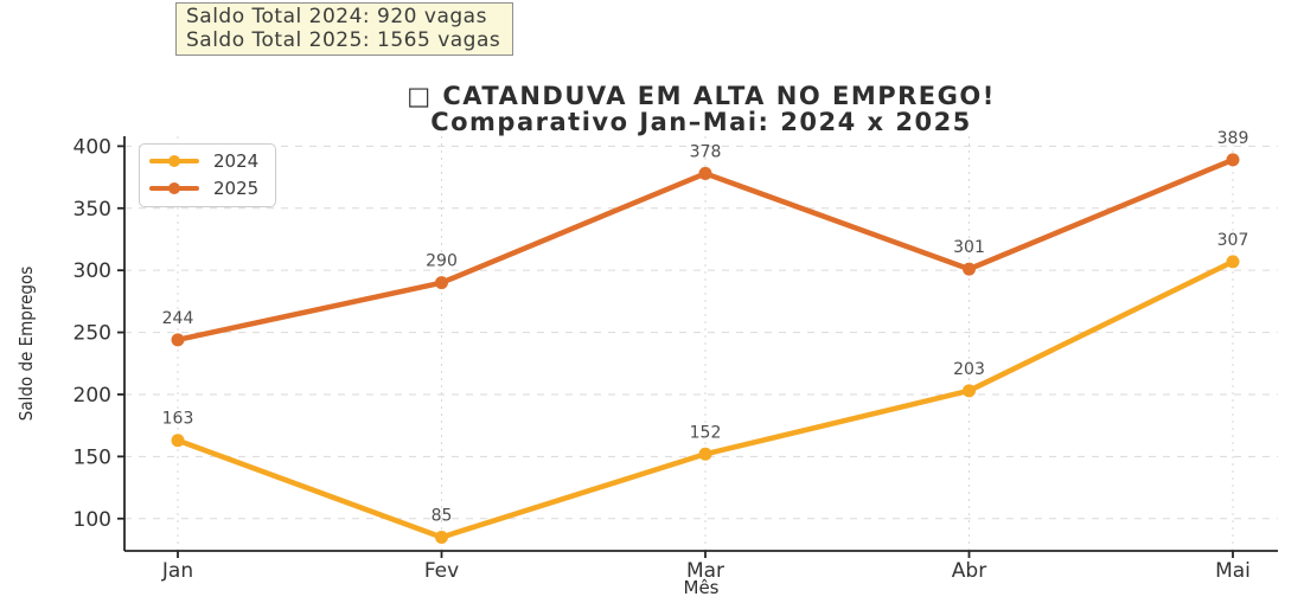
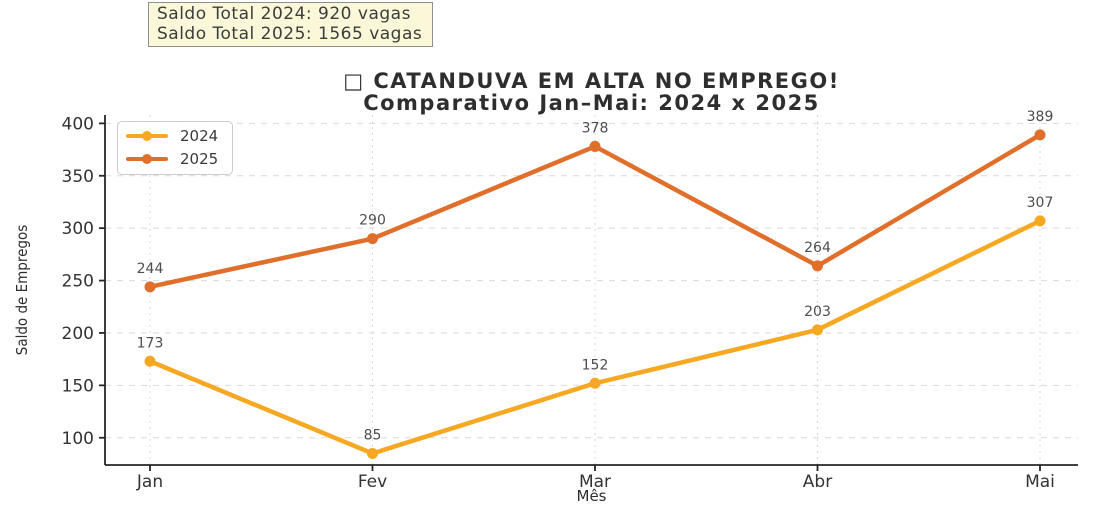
2024/Jan: 163 -> 173
2025/Abr: 301 -> 264
